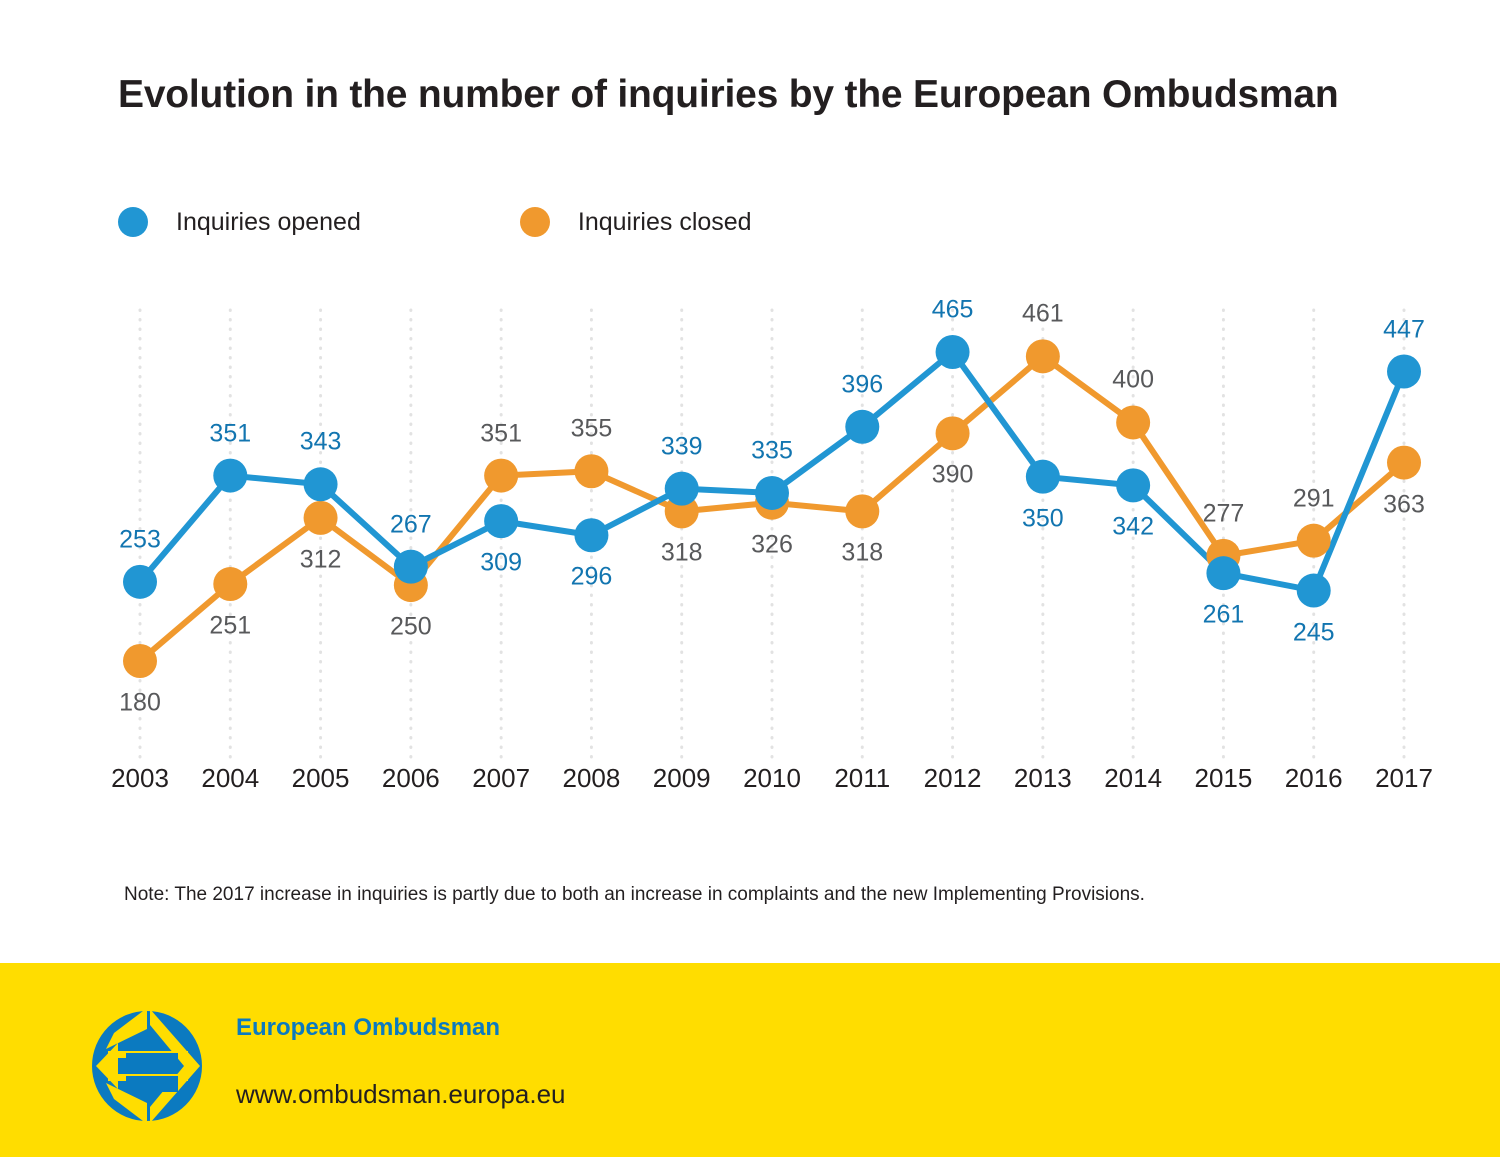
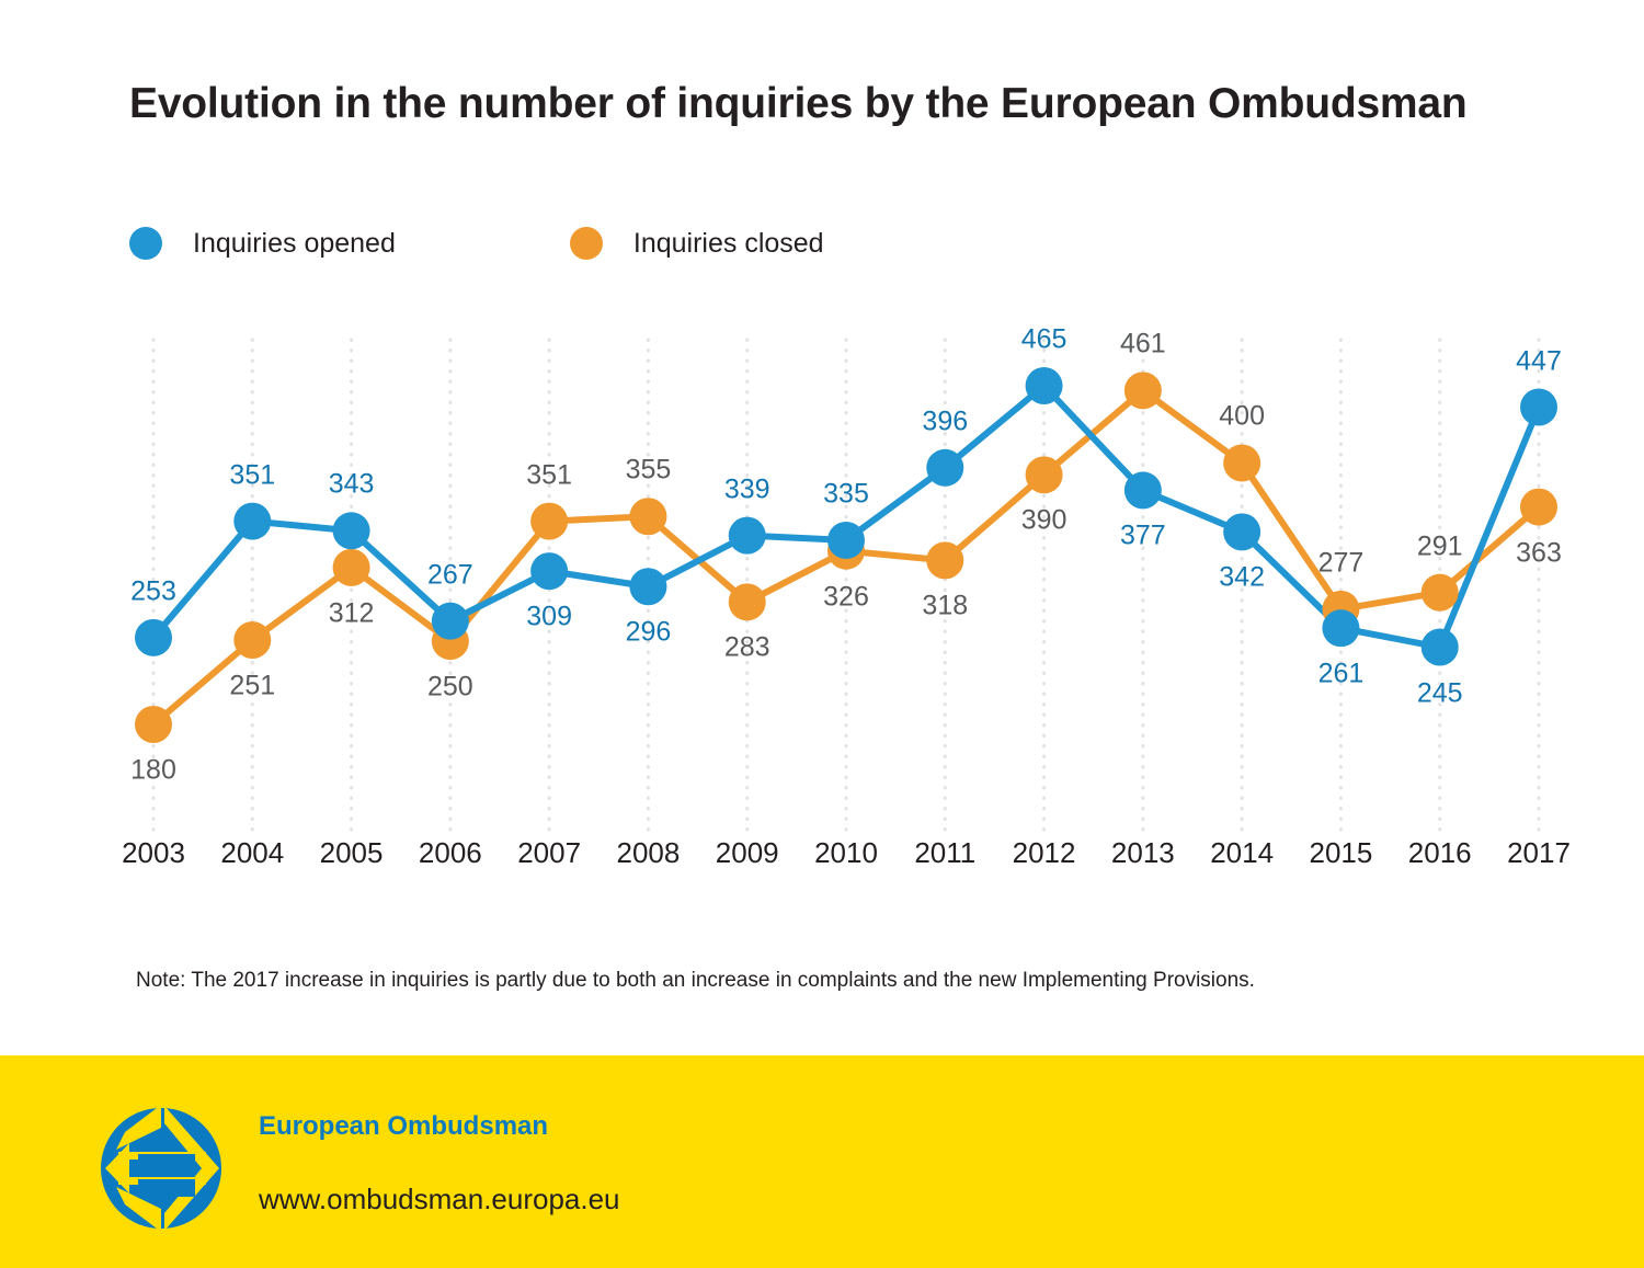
Inquiries closed/2009: 318 -> 283
Inquiries opened/2013: 350 -> 377
